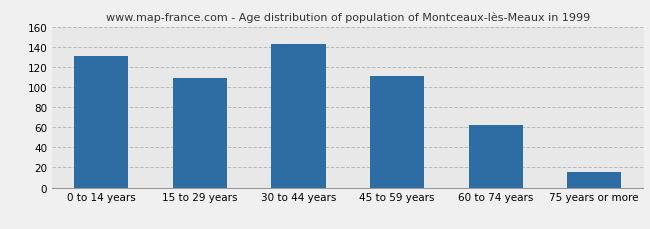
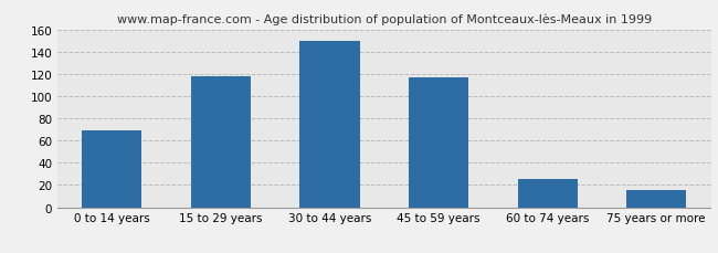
0 to 14 years: 131 -> 69
15 to 29 years: 109 -> 118
30 to 44 years: 143 -> 150
45 to 59 years: 111 -> 117
60 to 74 years: 62 -> 25
